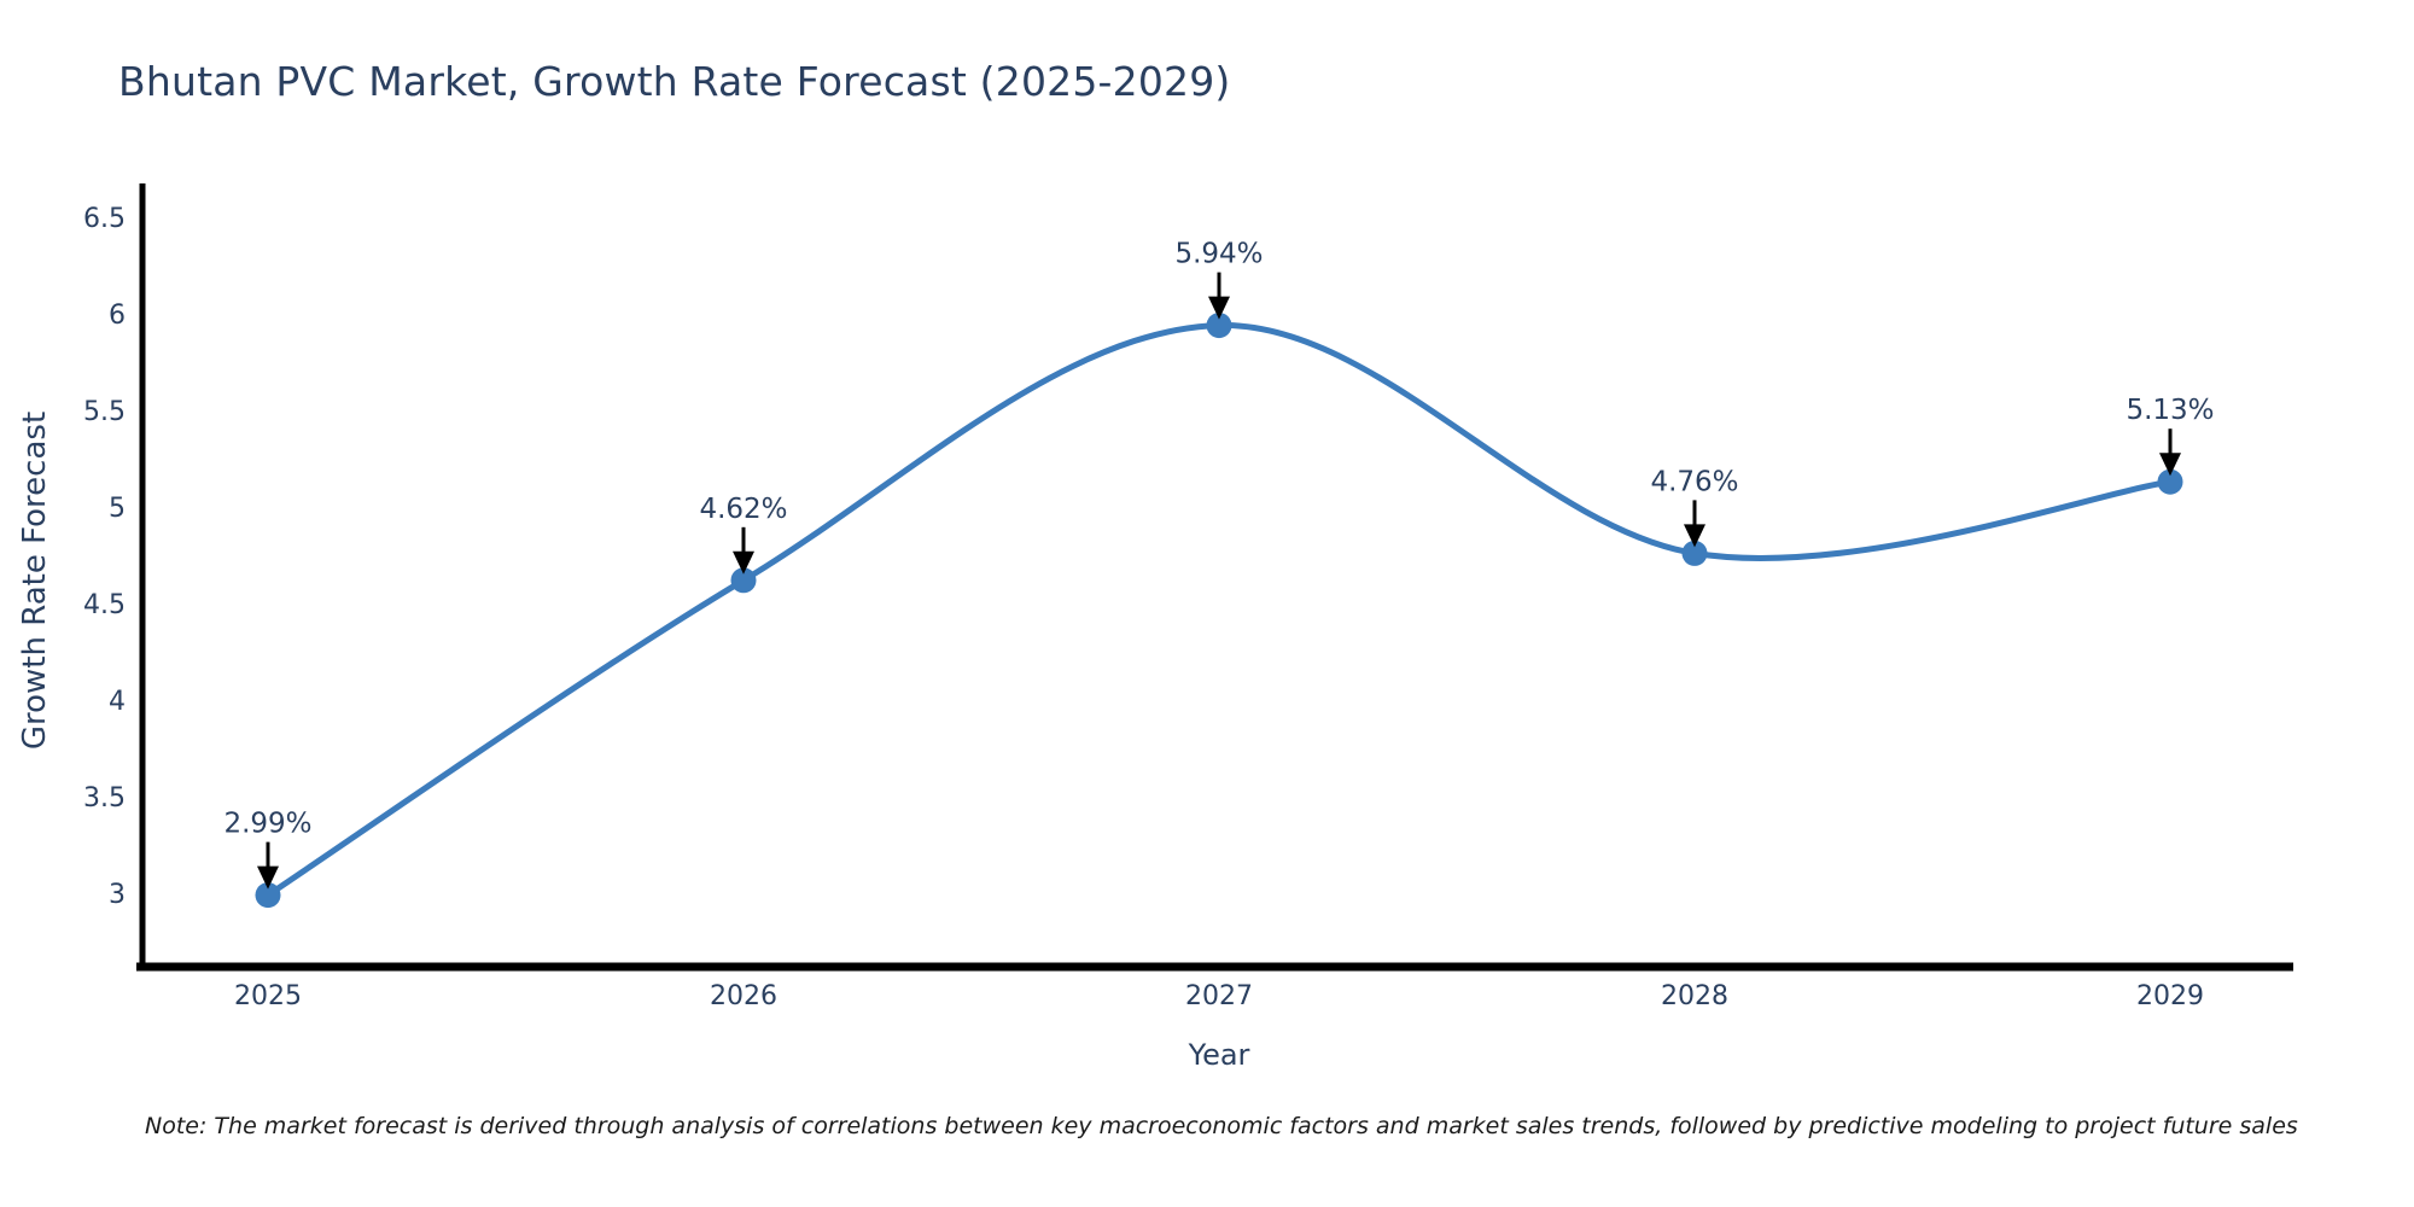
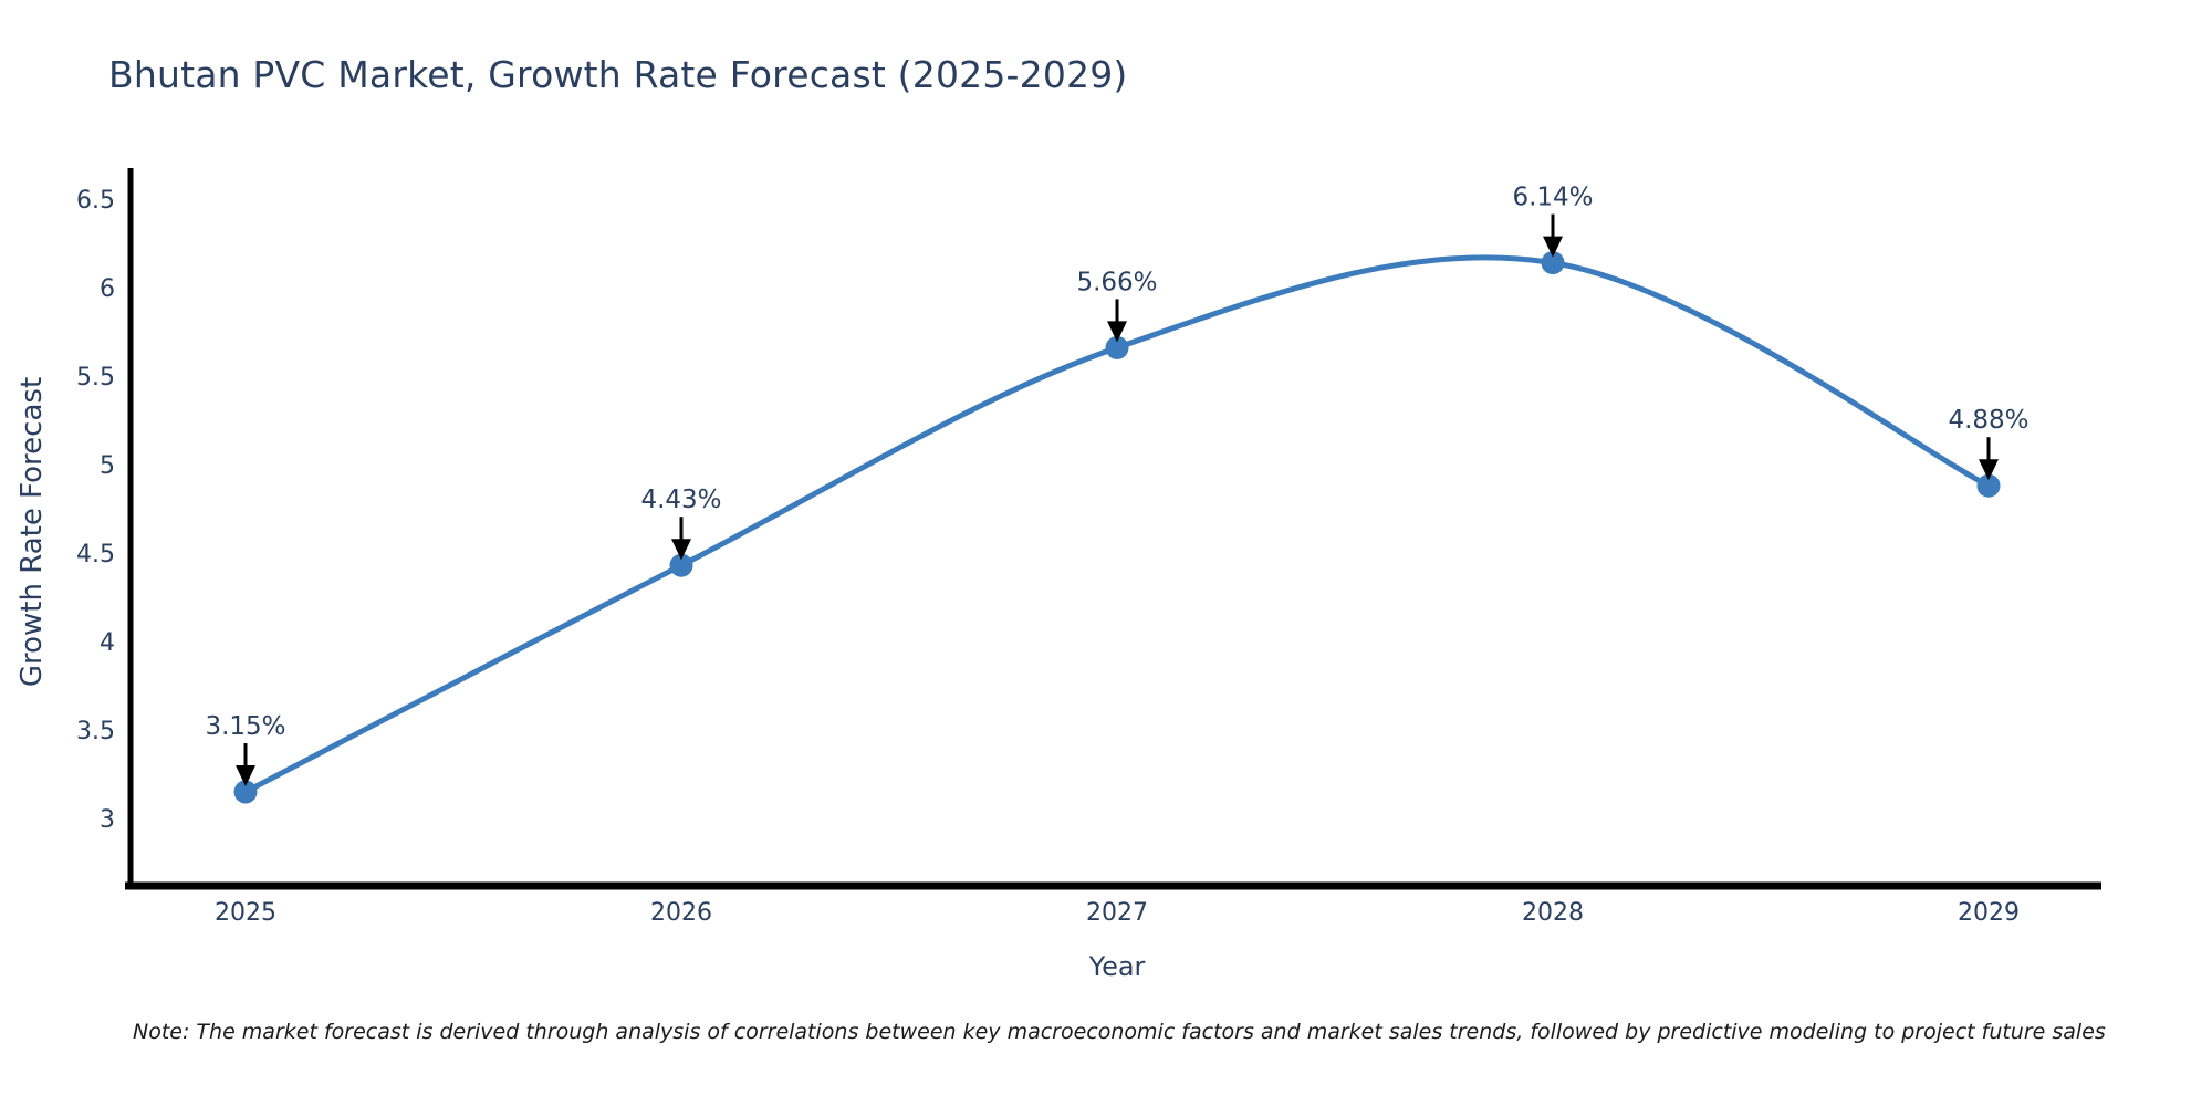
2025: 2.99% -> 3.15%
2026: 4.62% -> 4.43%
2027: 5.94% -> 5.66%
2028: 4.76% -> 6.14%
2029: 5.13% -> 4.88%
